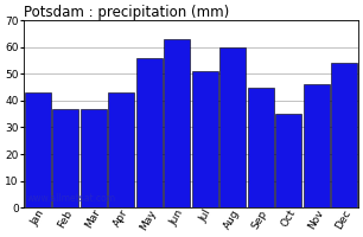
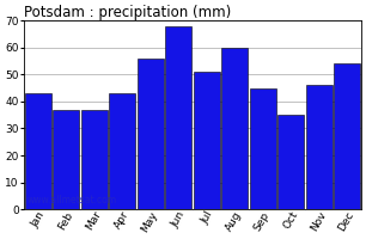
Jun: 63 -> 68
